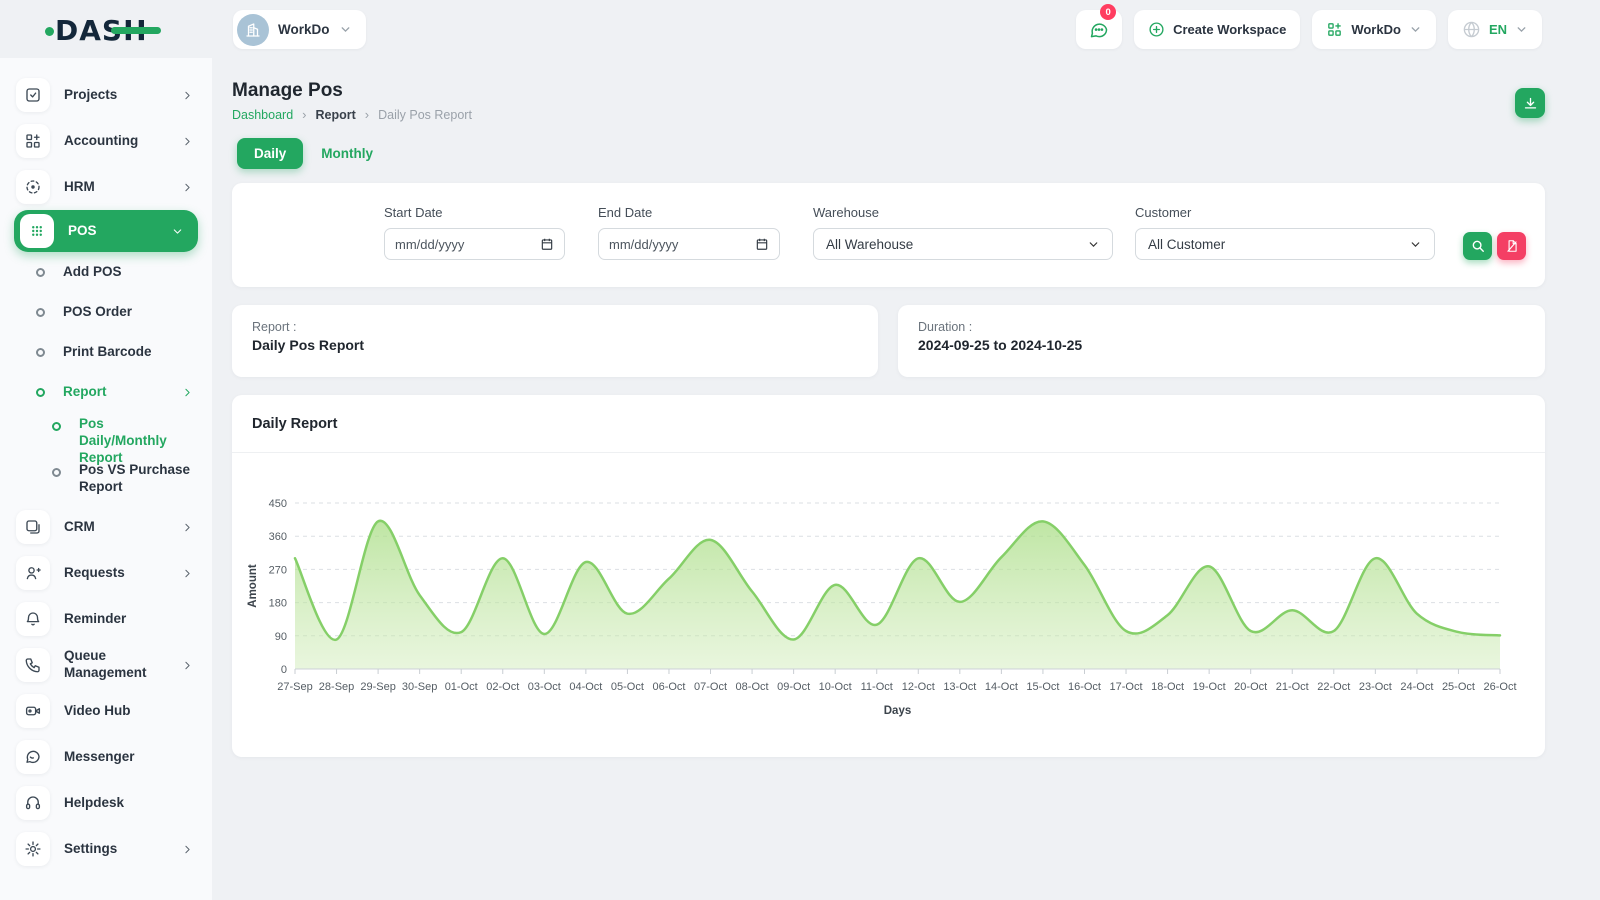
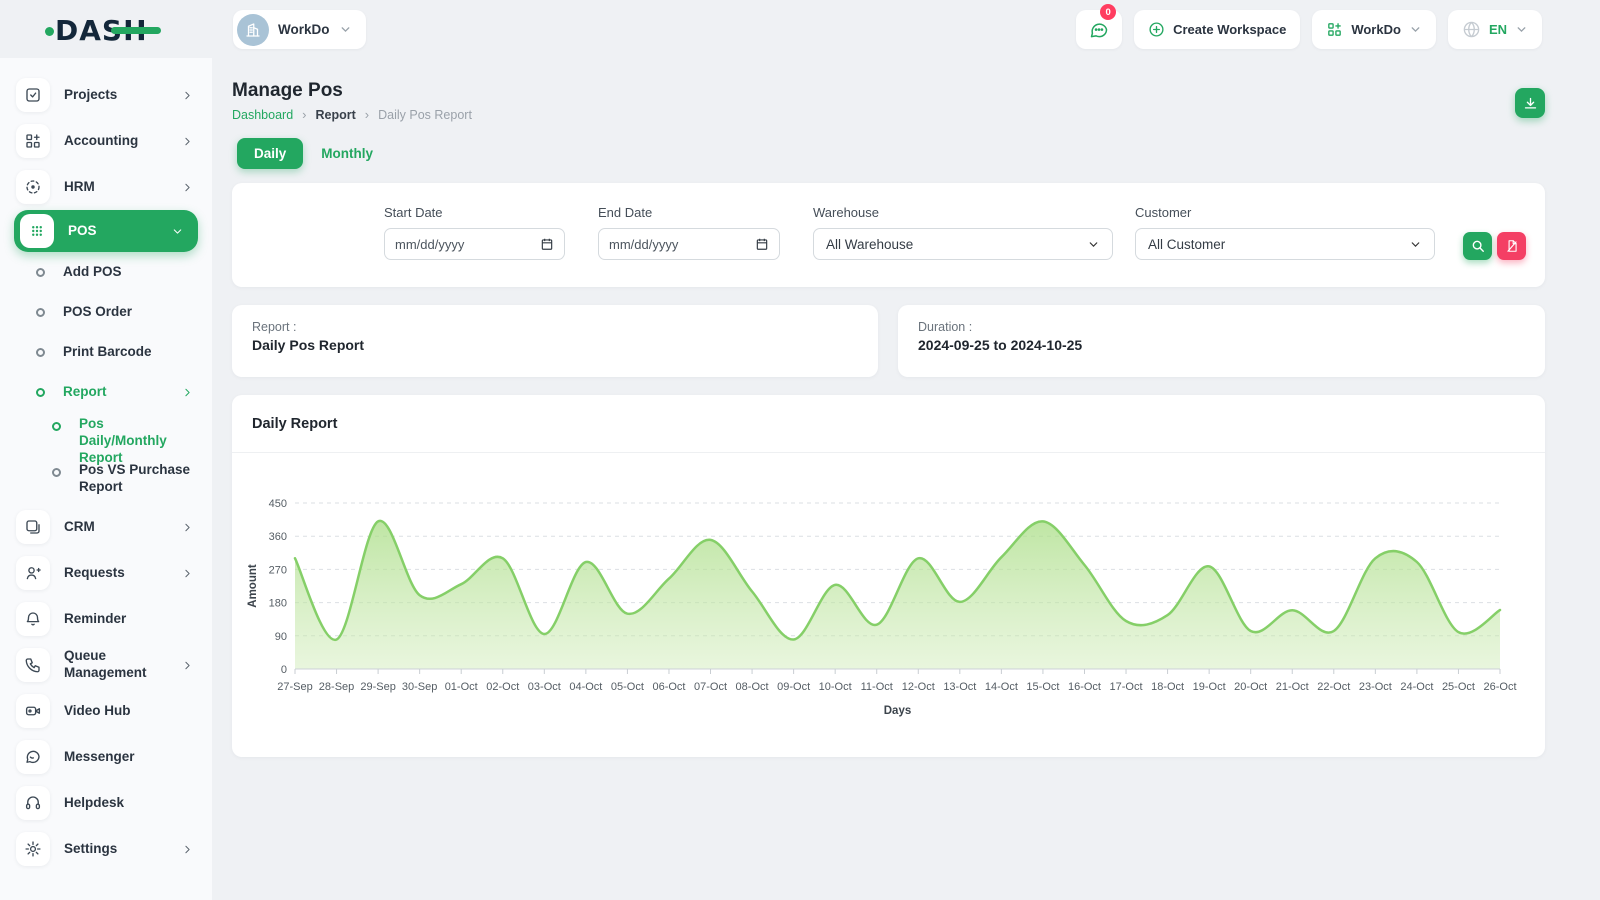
01-Oct: 100 -> 230
17-Oct: 100 -> 130
24-Oct: 150 -> 290
26-Oct: 90 -> 160
